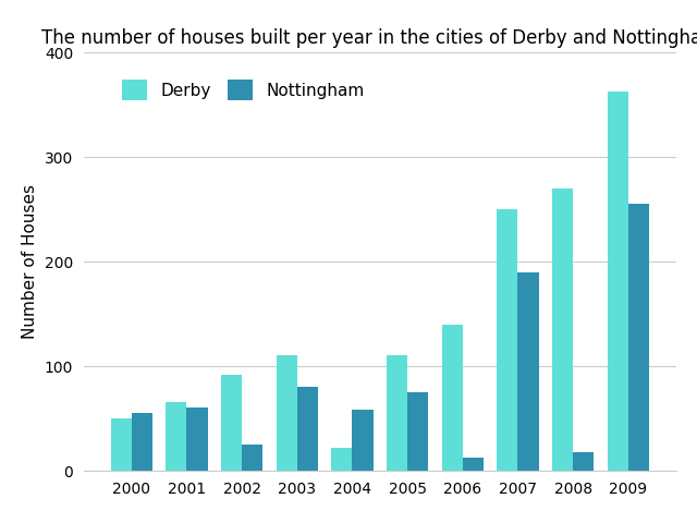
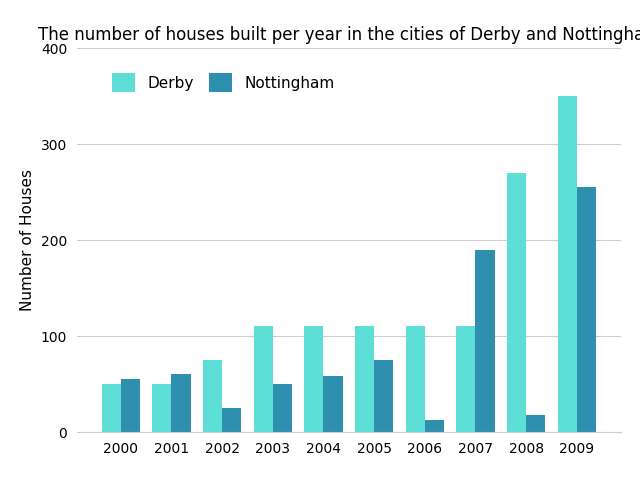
Derby/2001: 66 -> 50
Derby/2002: 92 -> 75
Nottingham/2003: 80 -> 50
Derby/2004: 22 -> 110
Derby/2006: 140 -> 110
Derby/2007: 250 -> 110
Derby/2009: 362 -> 350
